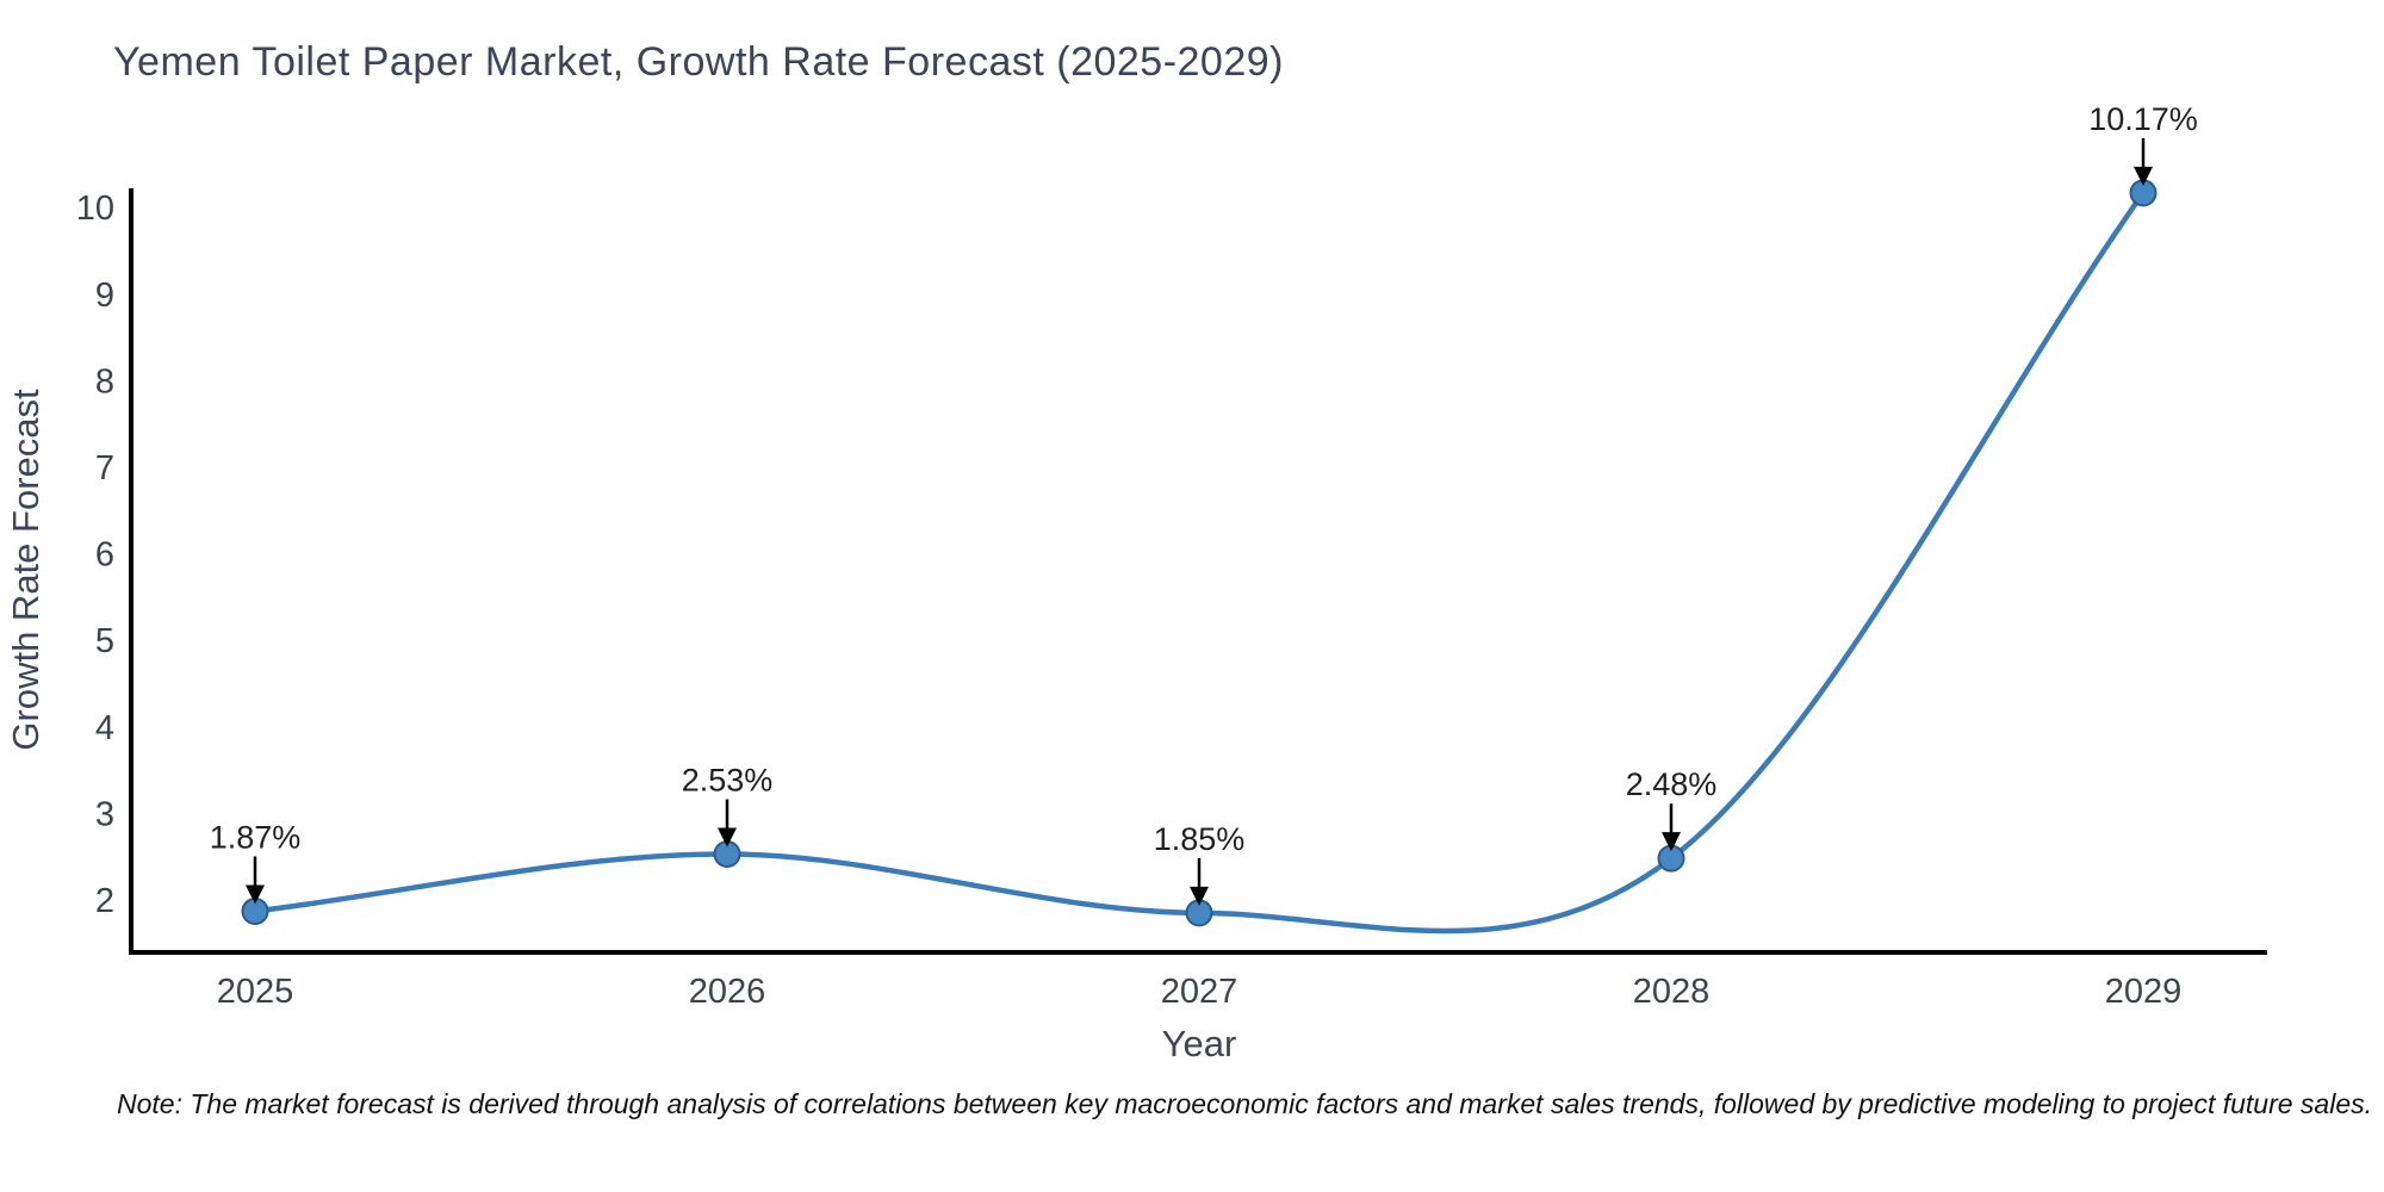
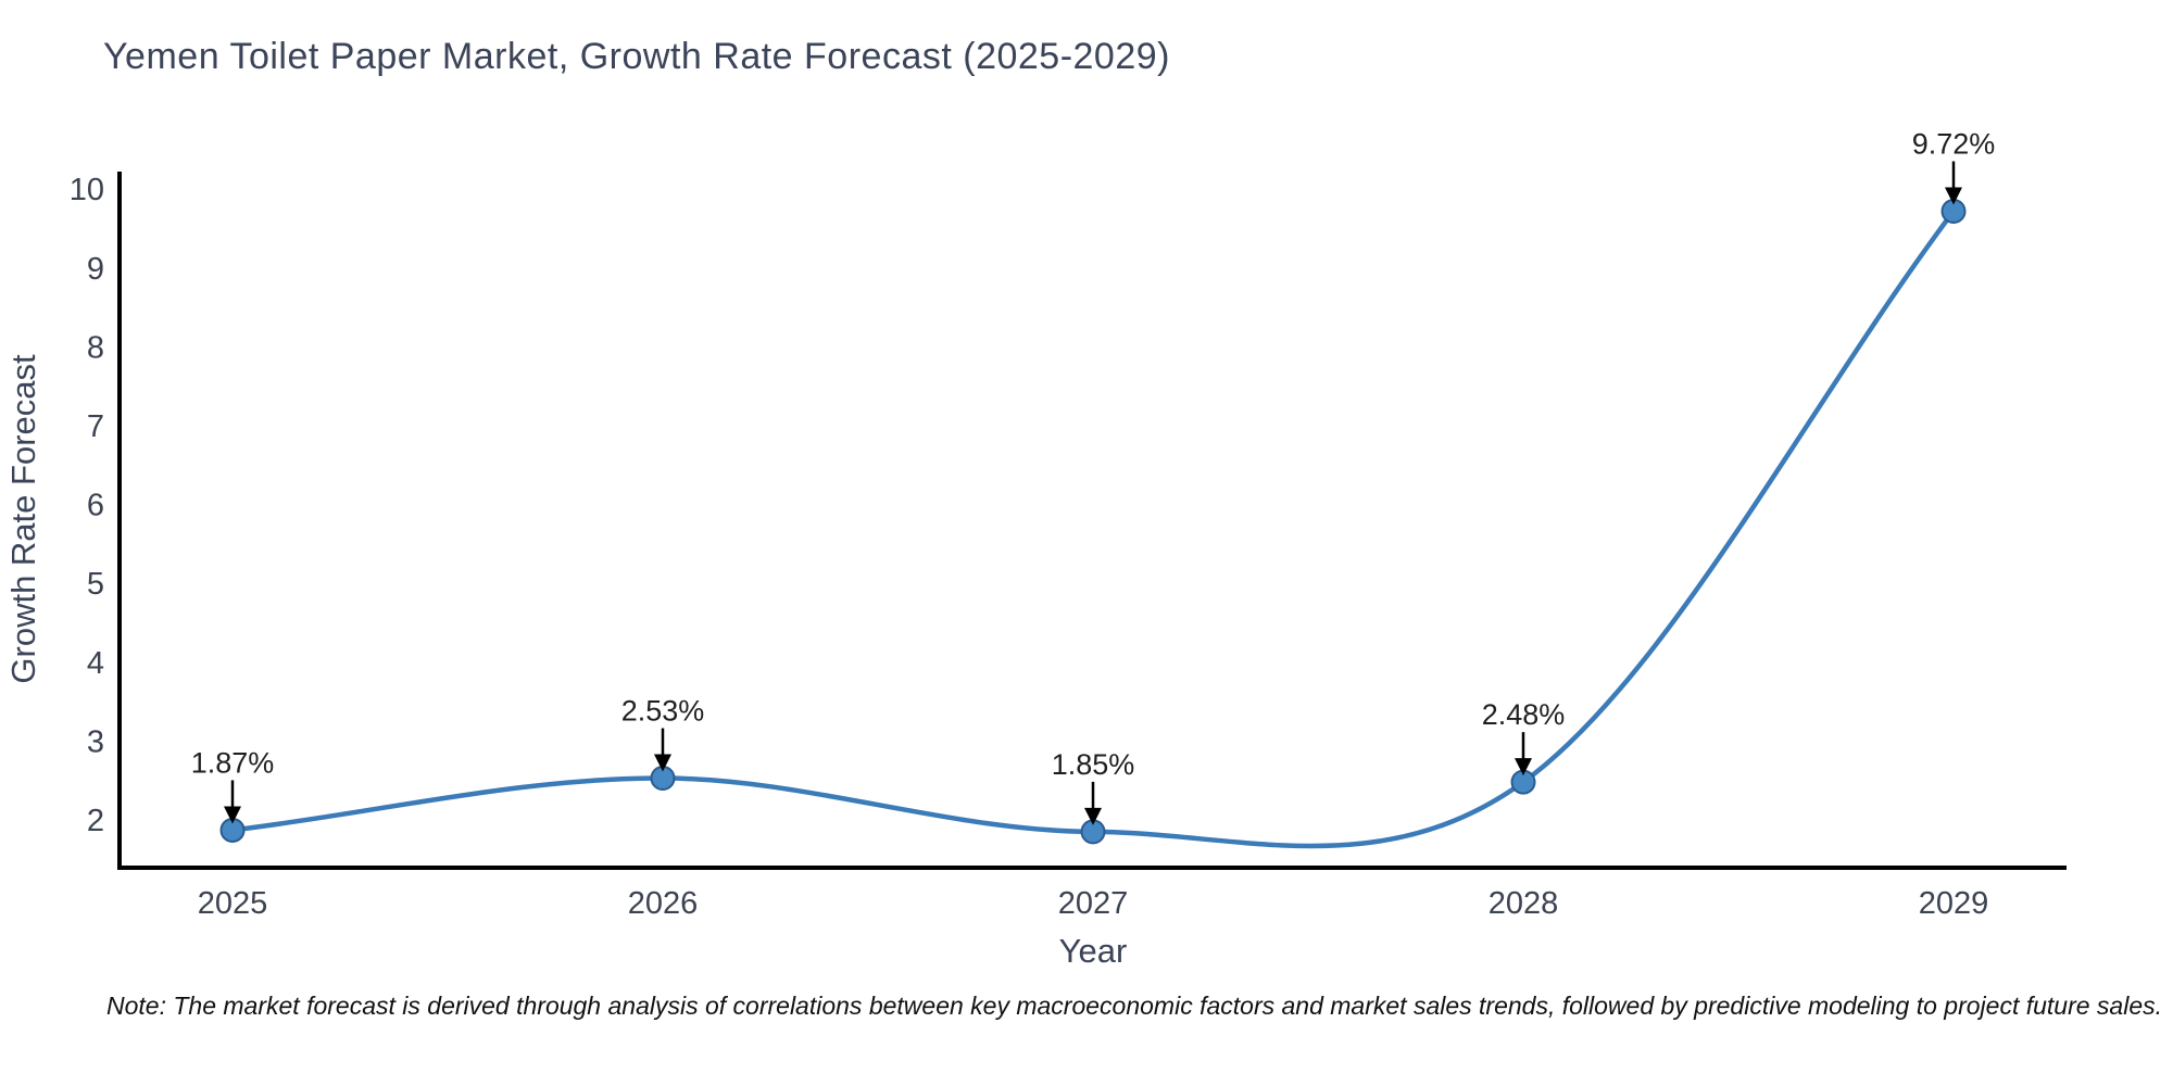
2029: 10.17% -> 9.72%
